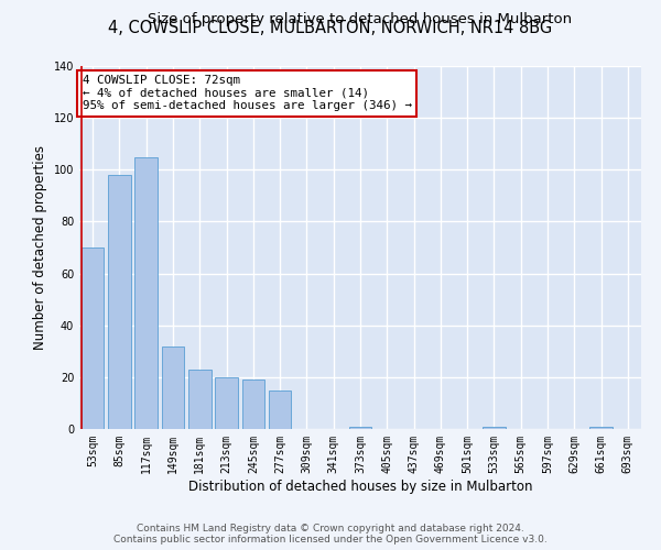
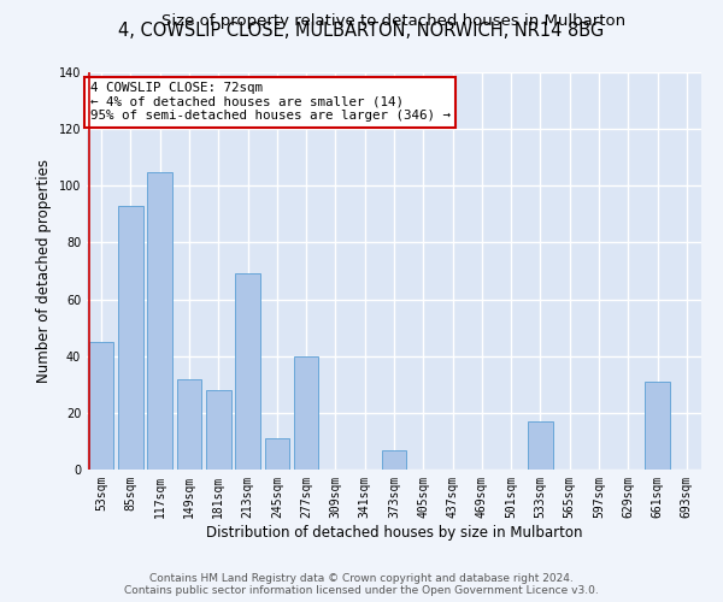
53sqm: 70 -> 45
85sqm: 98 -> 93
181sqm: 23 -> 28
213sqm: 20 -> 69
245sqm: 19 -> 11
277sqm: 15 -> 40
373sqm: 1 -> 7
533sqm: 1 -> 17
661sqm: 1 -> 31
